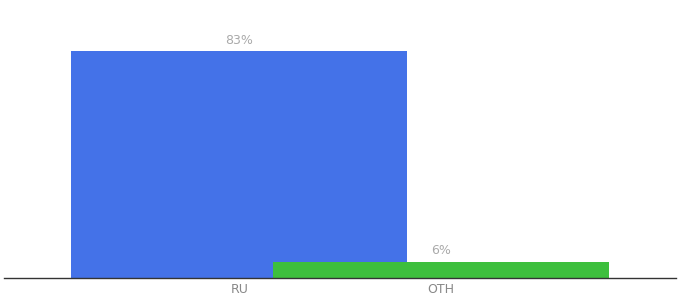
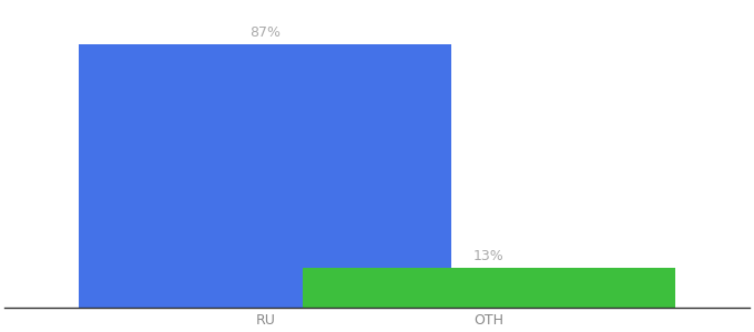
RU: 83% -> 87%
OTH: 6% -> 13%
